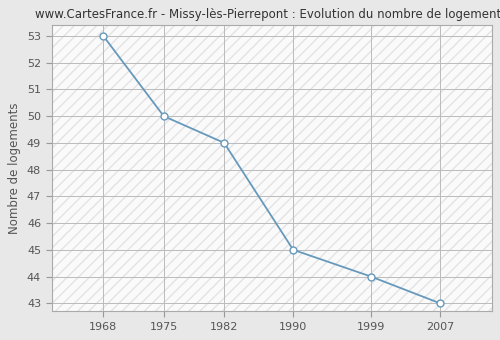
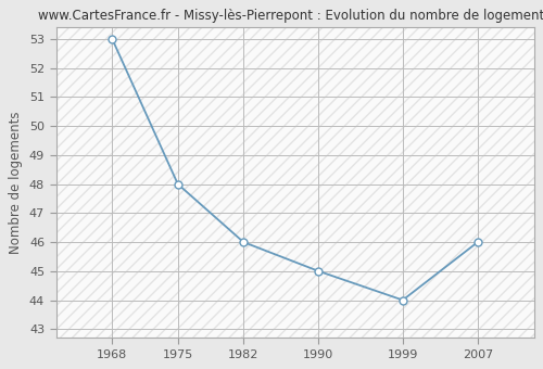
1975: 50 -> 48
1982: 49 -> 46
2007: 43 -> 46
